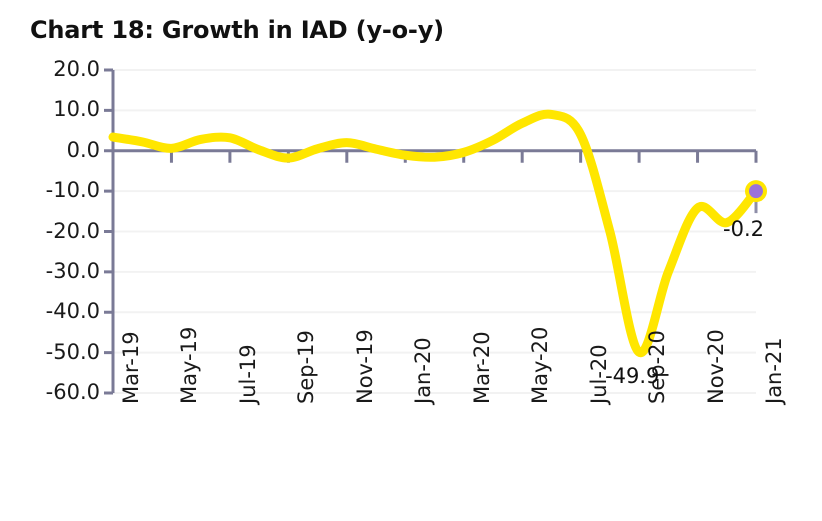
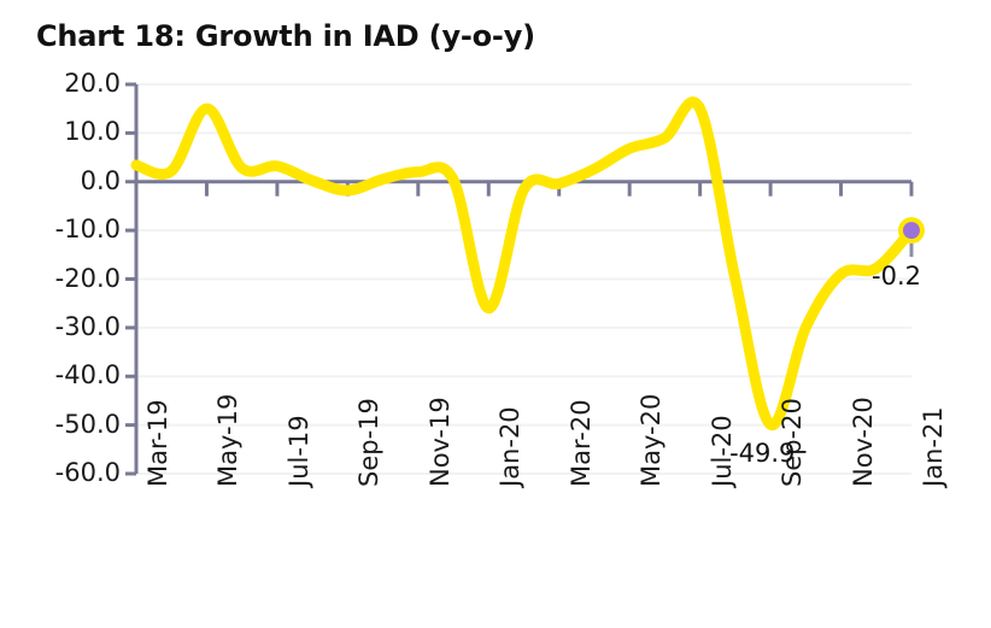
May-19: 1 -> 15
Jan-20: -1 -> -26
Jul-20: 4 -> 15
Nov-20: -14 -> -19
